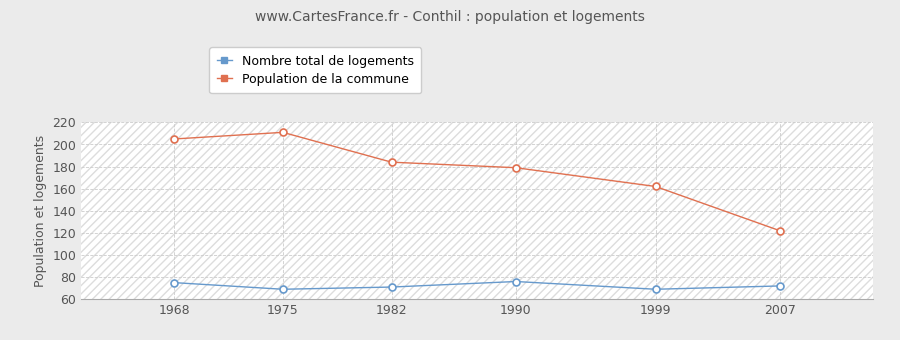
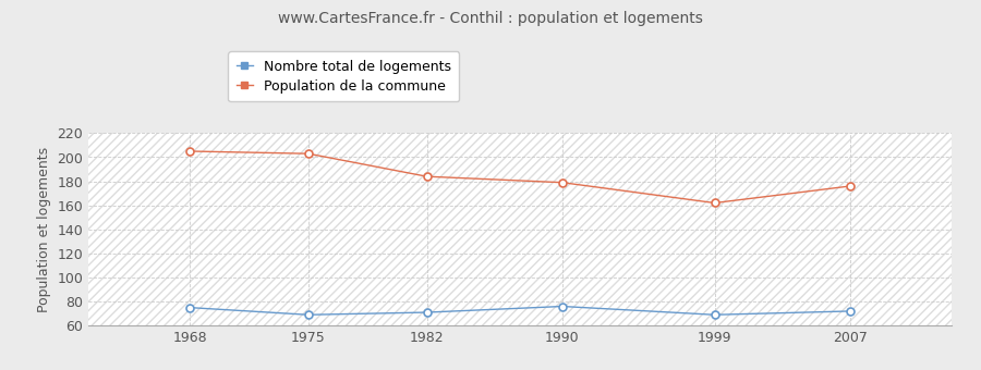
Population de la commune/1975: 211 -> 203
Population de la commune/2007: 122 -> 176
